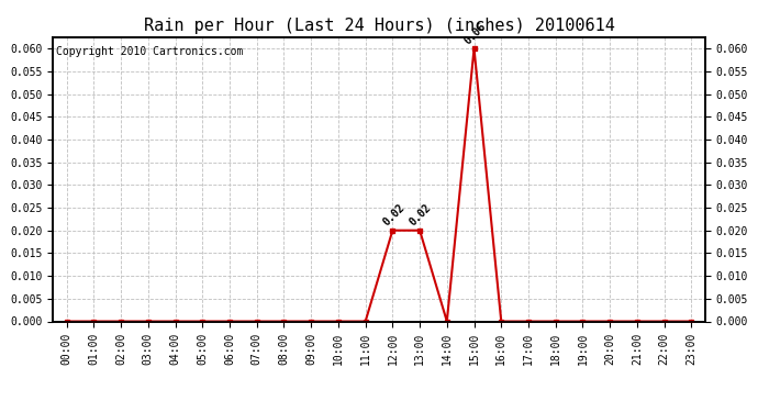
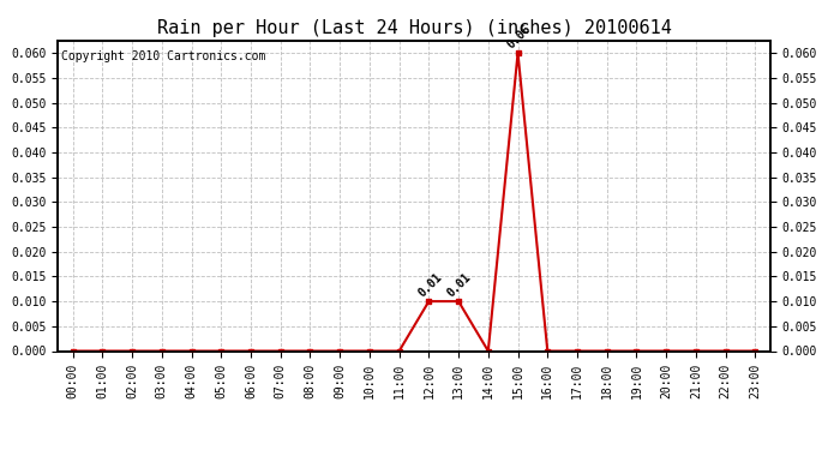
12:00: 0.02 -> 0.01
13:00: 0.02 -> 0.01
